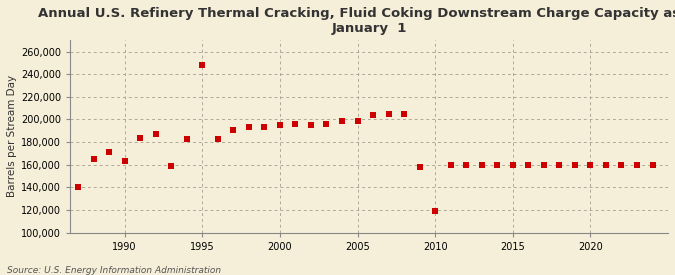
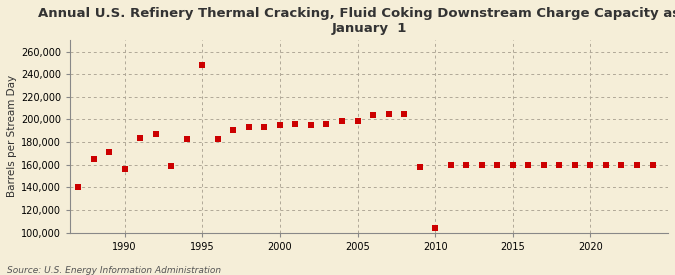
1990: 163,000 -> 156,000
2010: 119,000 -> 104,000
